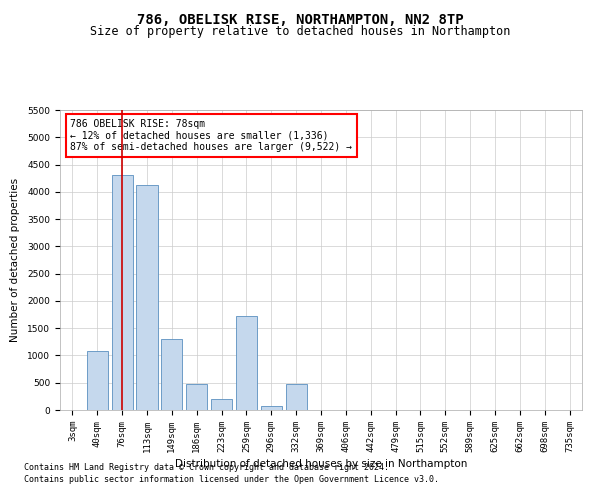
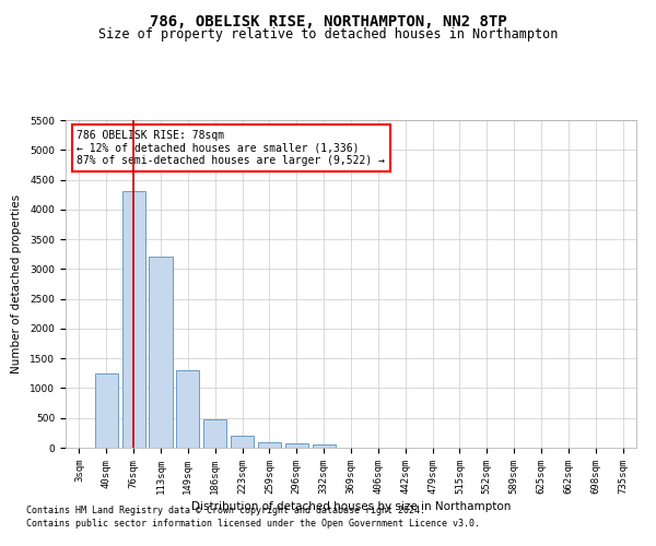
40sqm: 1080 -> 1250
113sqm: 4120 -> 3200
259sqm: 1720 -> 100
332sqm: 480 -> 50
